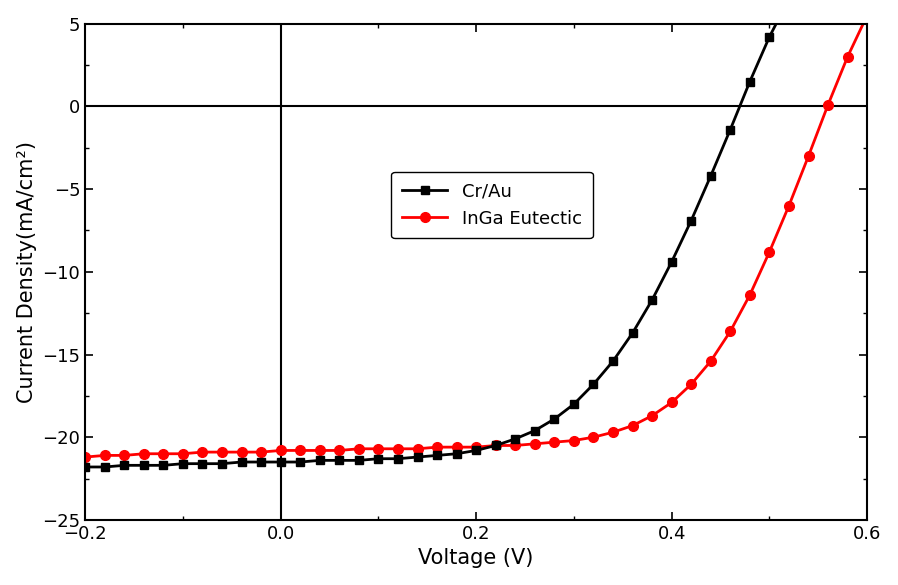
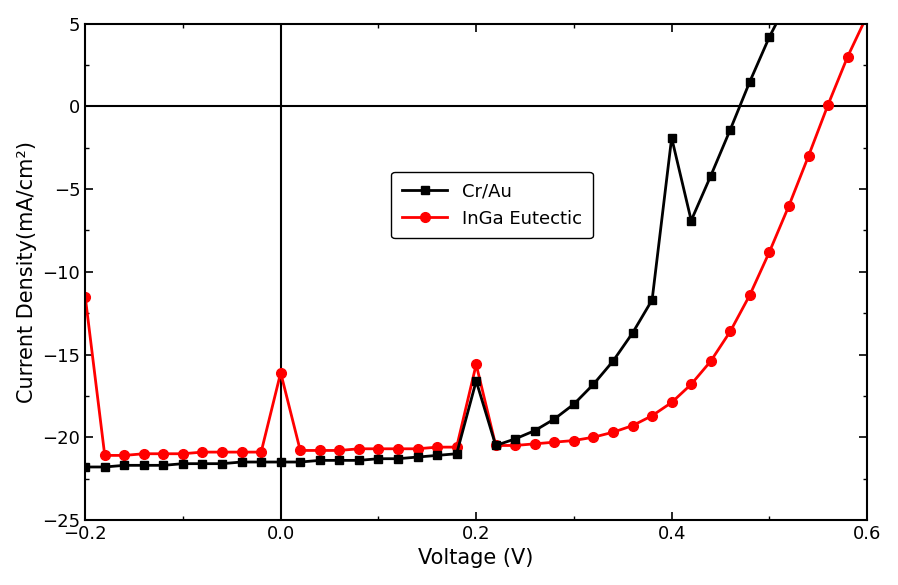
InGa Eutectic/−0.2: -21.2 -> -11.5
InGa Eutectic/0.0: -20.8 -> -16.1
Cr/Au/0.2: -20.8 -> -16.6
InGa Eutectic/0.2: -20.6 -> -15.6
Cr/Au/0.4: -9.4 -> -1.9
